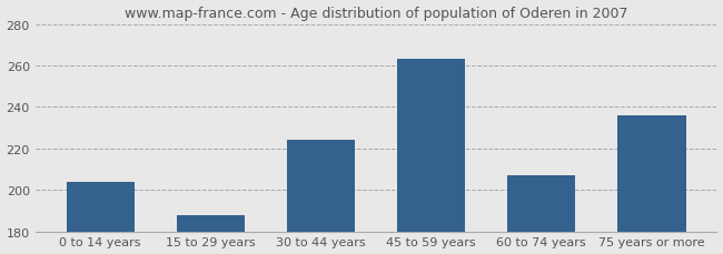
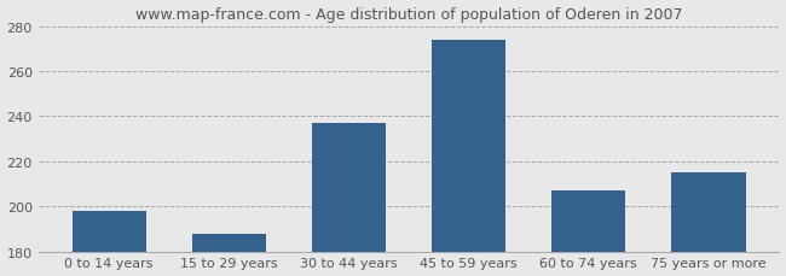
0 to 14 years: 204 -> 198
30 to 44 years: 224 -> 237
45 to 59 years: 263 -> 274
75 years or more: 236 -> 215
